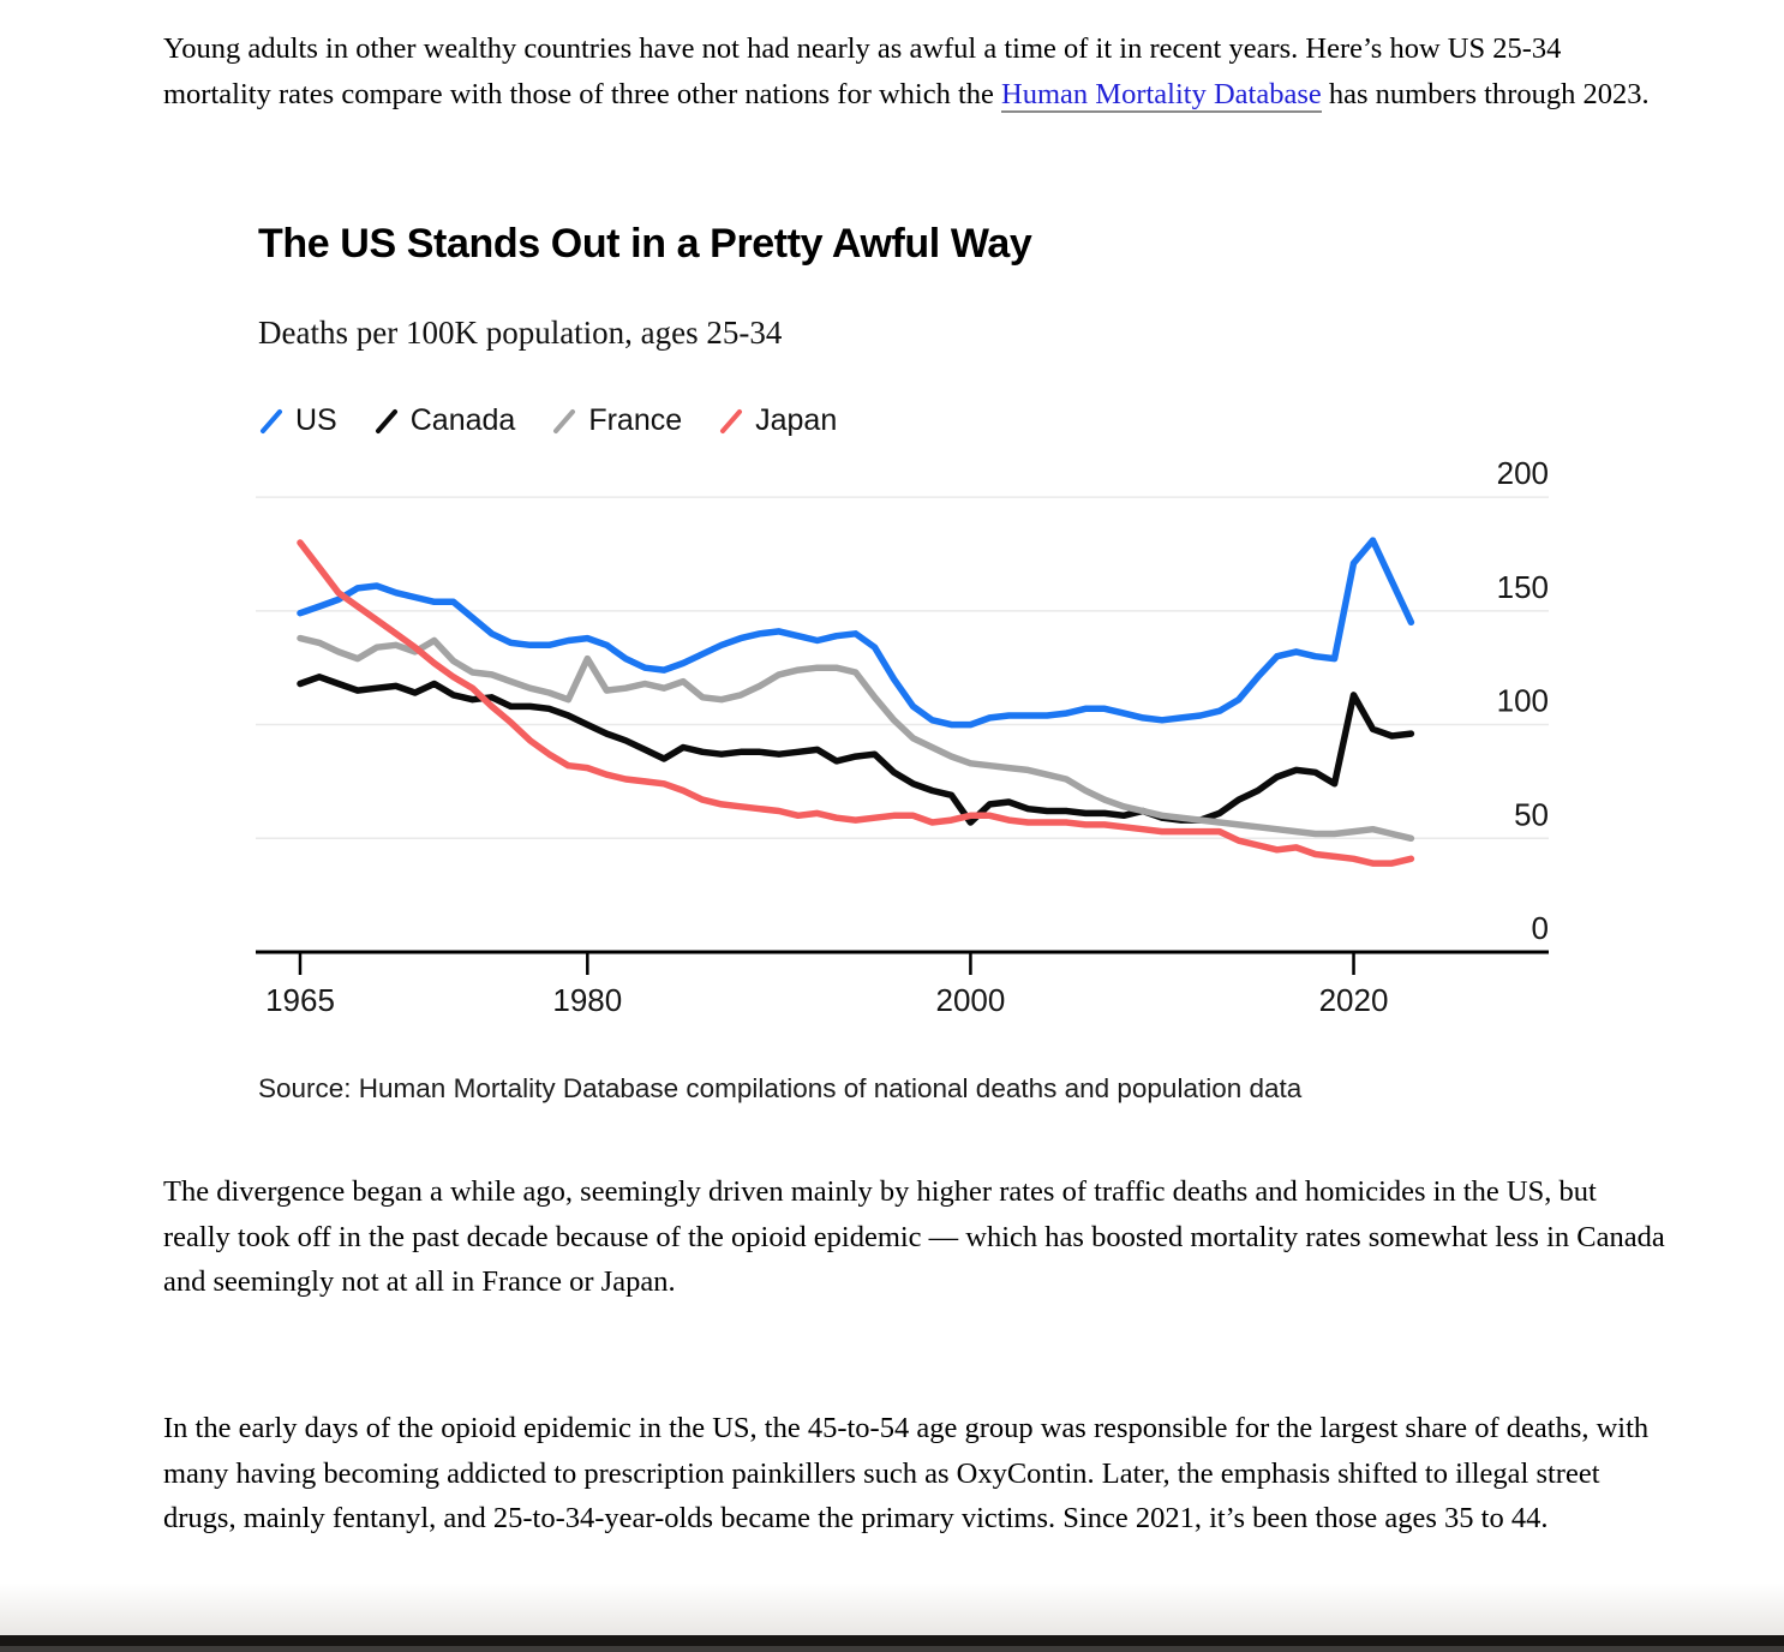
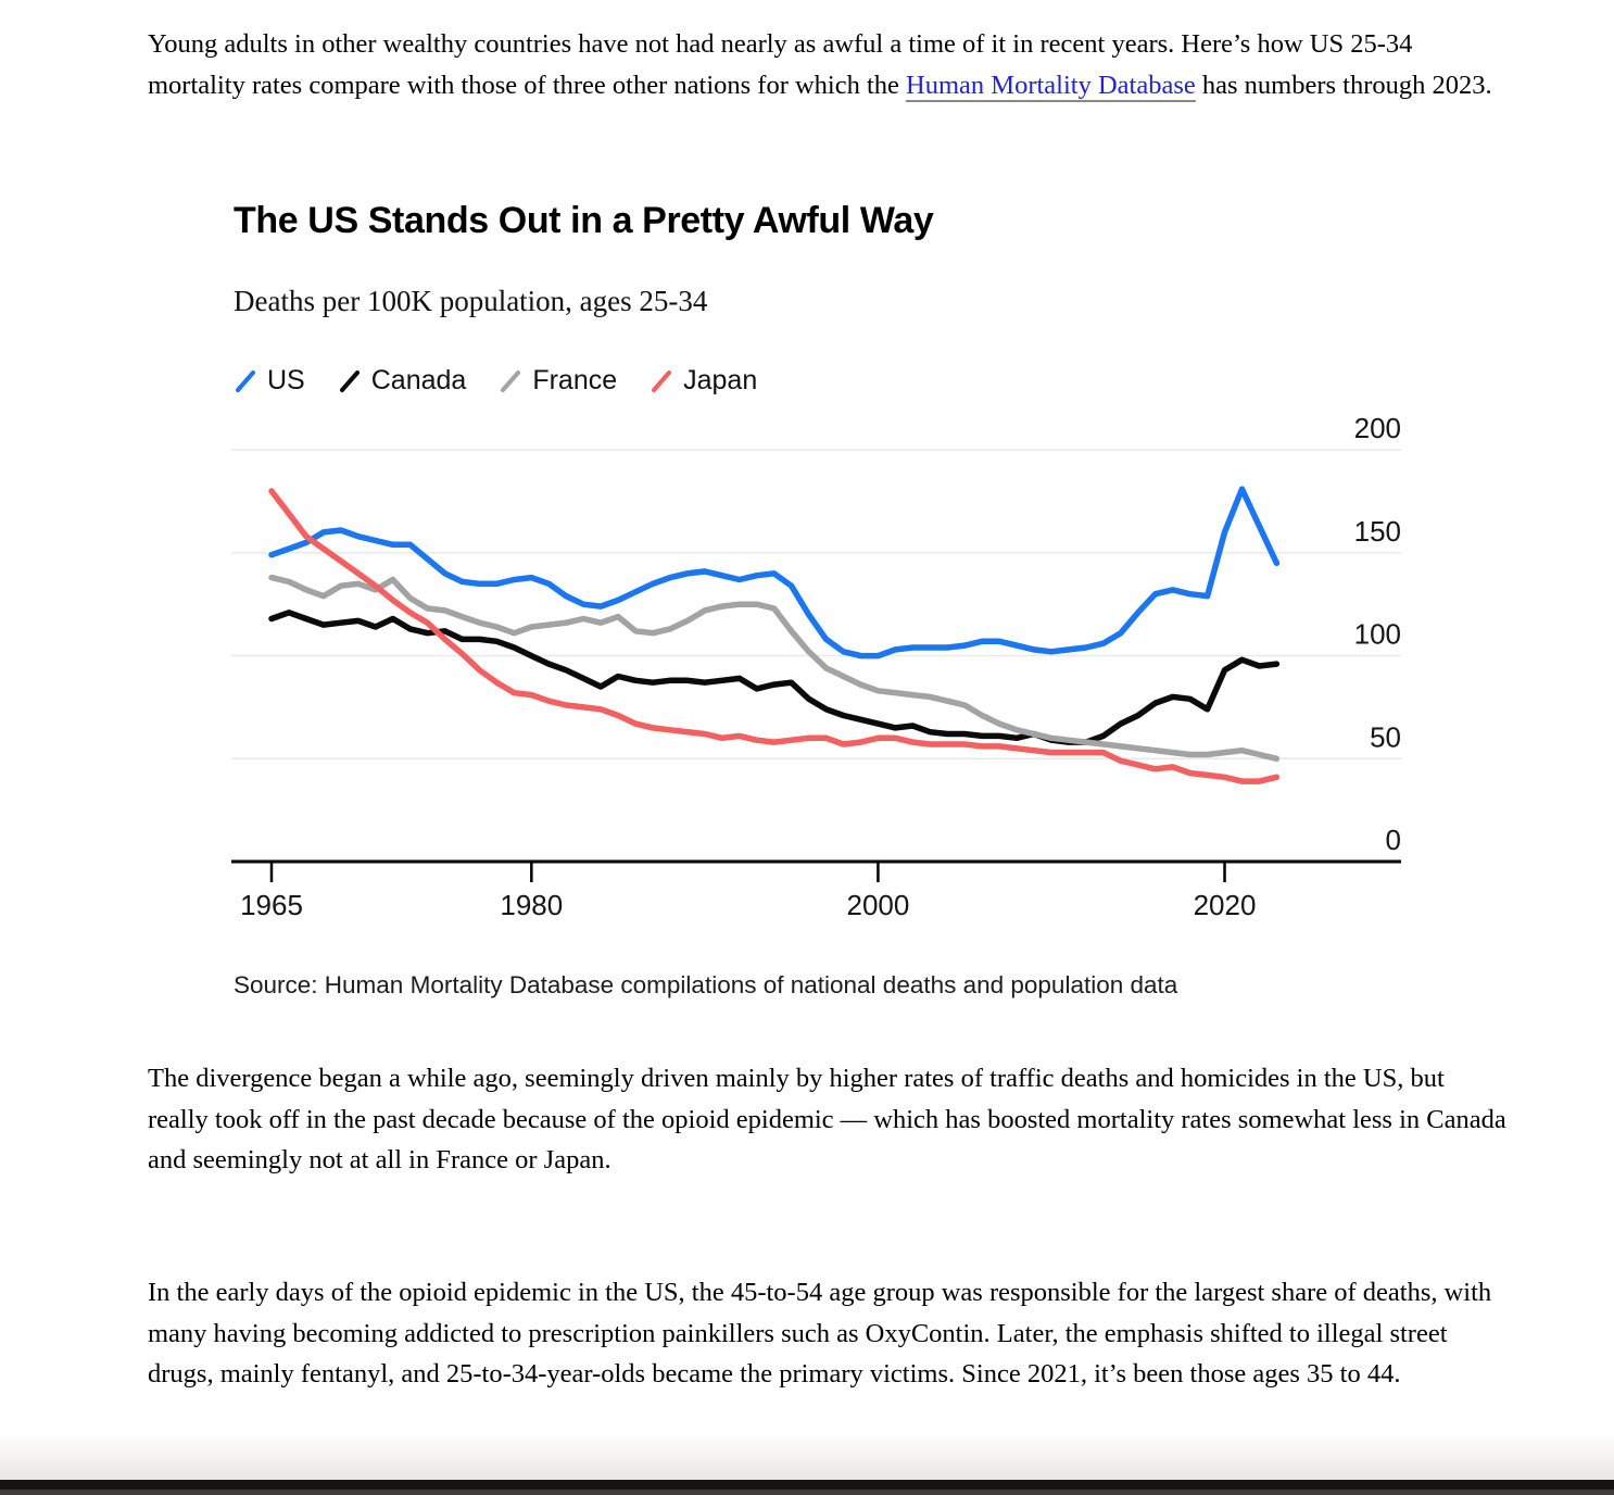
France/1980: 129 -> 114
Canada/2000: 57 -> 67
US/2020: 171 -> 160
Canada/2020: 113 -> 93
